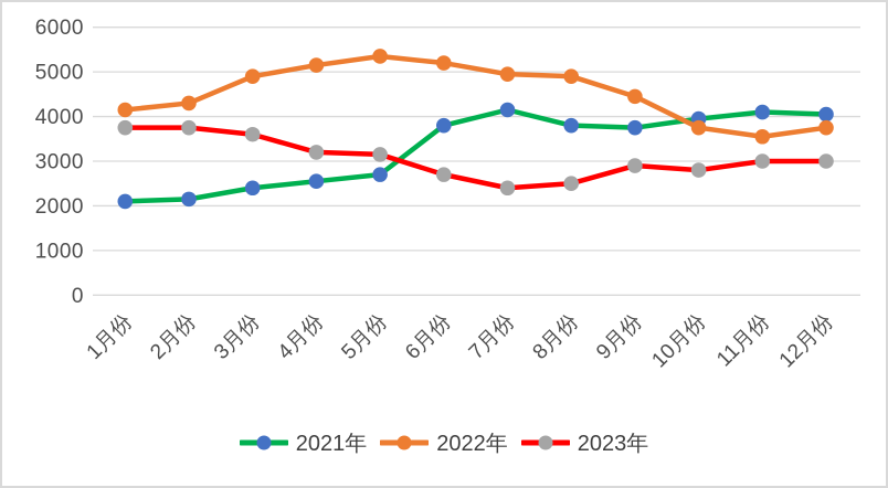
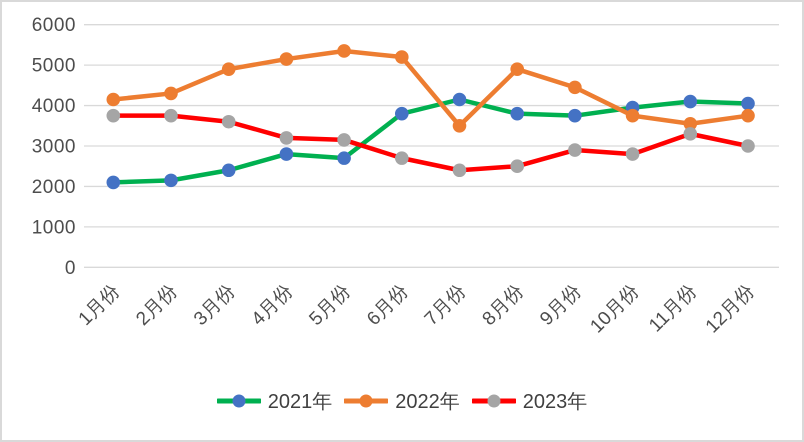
2021年/4月份: 2600 -> 2800
2022年/7月份: 5000 -> 3500
2023年/11月份: 3000 -> 3300
